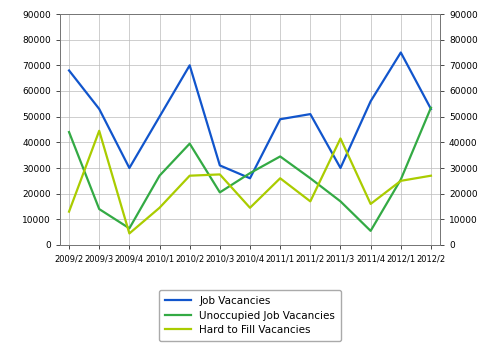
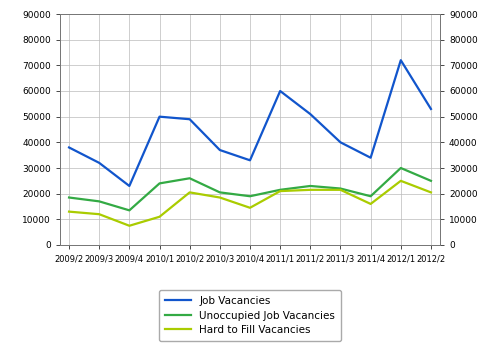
Job Vacancies/2009/2: 68000 -> 38000
Unoccupied Job Vacancies/2009/2: 44000 -> 18500
Job Vacancies/2009/3: 53000 -> 32000
Unoccupied Job Vacancies/2009/3: 14000 -> 17000
Hard to Fill Vacancies/2009/3: 44500 -> 12000
Job Vacancies/2009/4: 30000 -> 23000
Unoccupied Job Vacancies/2009/4: 6500 -> 13500
Hard to Fill Vacancies/2009/4: 4500 -> 7500
Unoccupied Job Vacancies/2010/1: 27000 -> 24000
Hard to Fill Vacancies/2010/1: 14500 -> 11000
Job Vacancies/2010/2: 70000 -> 49000
Unoccupied Job Vacancies/2010/2: 39500 -> 26000
Hard to Fill Vacancies/2010/2: 27000 -> 20500
Job Vacancies/2010/3: 31000 -> 37000
Hard to Fill Vacancies/2010/3: 27500 -> 18500
Job Vacancies/2010/4: 26000 -> 33000
Unoccupied Job Vacancies/2010/4: 28000 -> 19000
Job Vacancies/2011/1: 49000 -> 60000
Unoccupied Job Vacancies/2011/1: 34500 -> 21500
Hard to Fill Vacancies/2011/1: 26000 -> 21000
Unoccupied Job Vacancies/2011/2: 26000 -> 23000
Hard to Fill Vacancies/2011/2: 17000 -> 21500
Job Vacancies/2011/3: 30000 -> 40000
Unoccupied Job Vacancies/2011/3: 17000 -> 22000
Hard to Fill Vacancies/2011/3: 41500 -> 21500
Job Vacancies/2011/4: 56000 -> 34000
Unoccupied Job Vacancies/2011/4: 5500 -> 19000
Job Vacancies/2012/1: 75000 -> 72000
Unoccupied Job Vacancies/2012/1: 25500 -> 30000
Unoccupied Job Vacancies/2012/2: 53500 -> 25000
Hard to Fill Vacancies/2012/2: 27000 -> 20500
